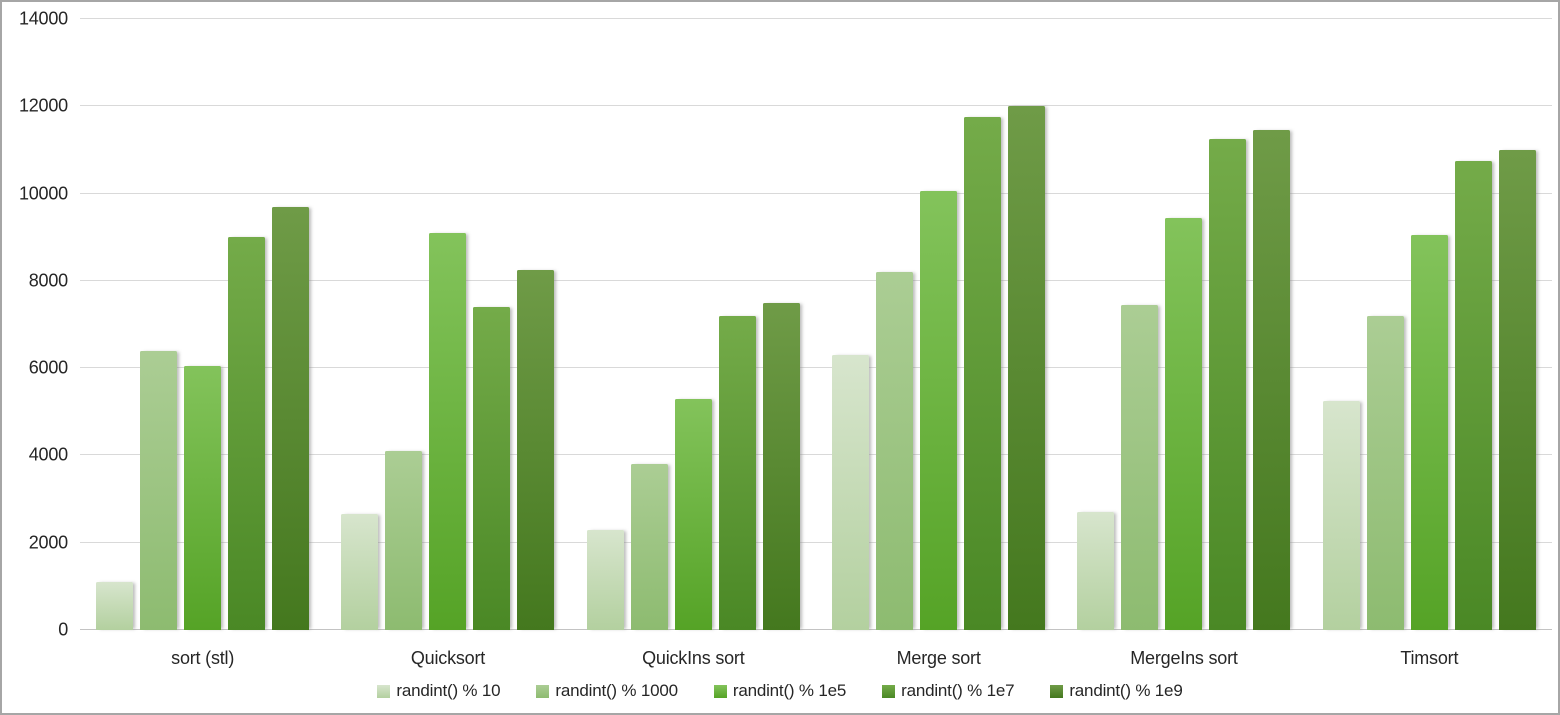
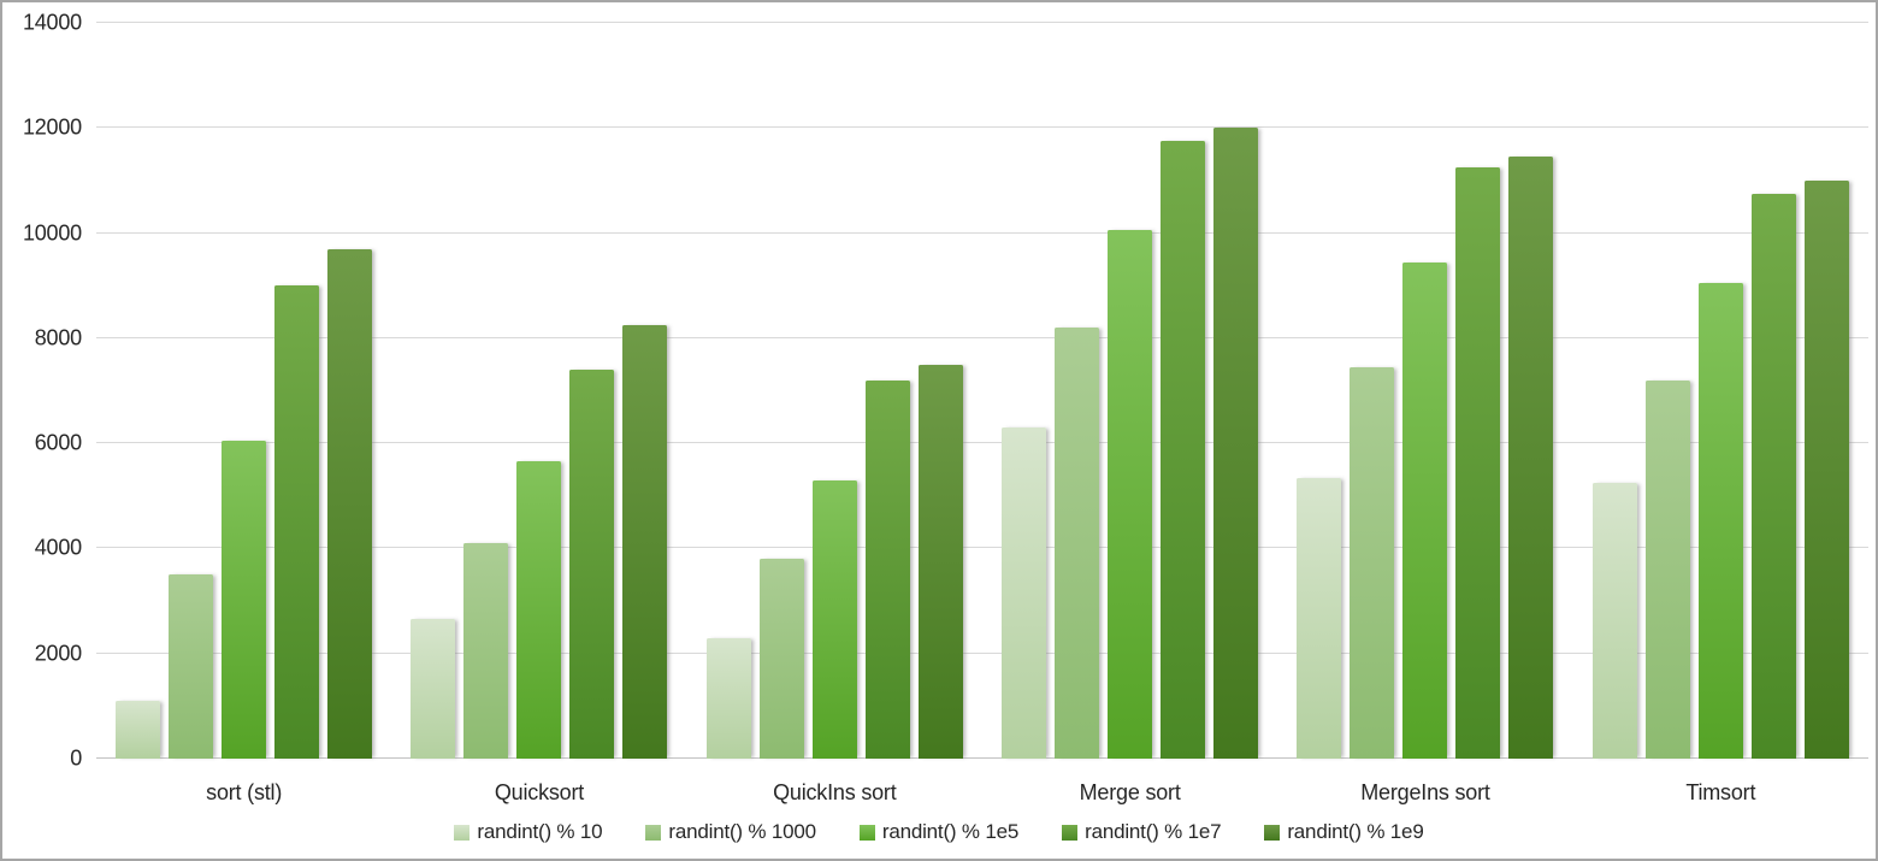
randint() % 1000/sort (stl): 6400 -> 3500
randint() % 1e5/Quicksort: 9100 -> 5600
randint() % 10/MergeIns sort: 2700 -> 5400
